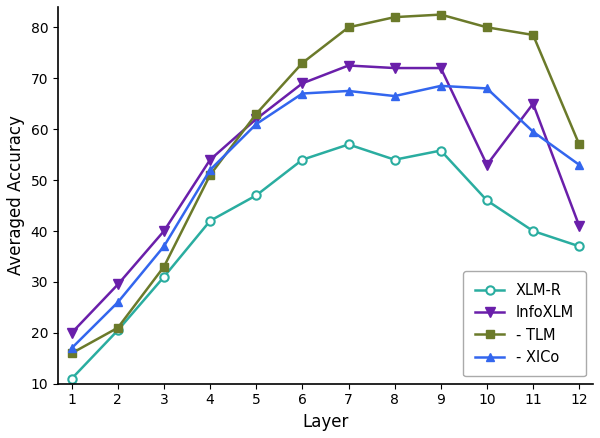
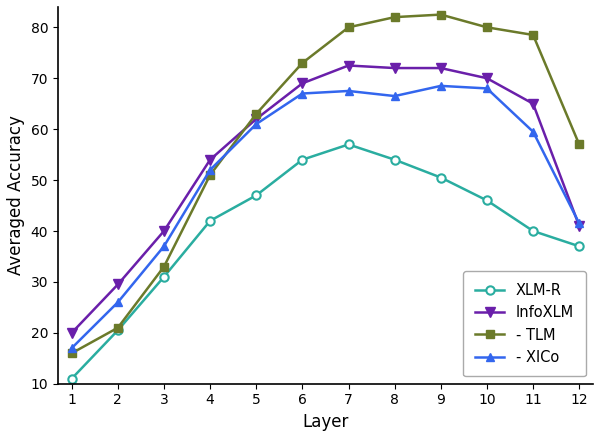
XLM-R/9: 55.8 -> 50.5
InfoXLM/10: 53.0 -> 70.0
- XlCo/12: 53.0 -> 41.5
